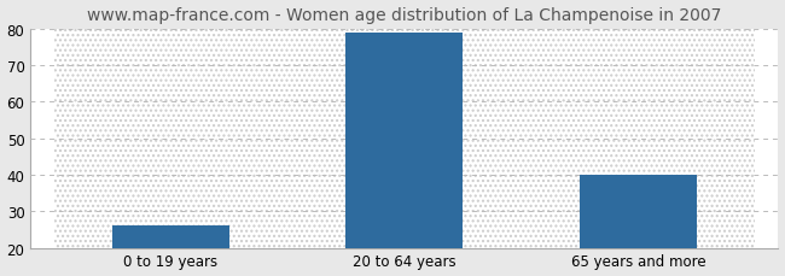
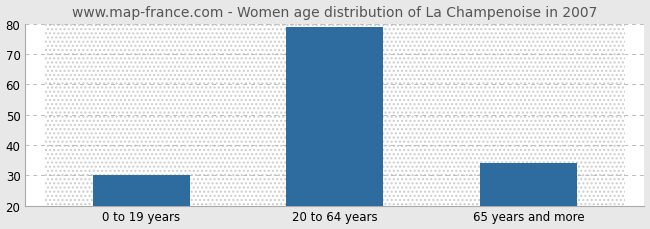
0 to 19 years: 26 -> 30
65 years and more: 40 -> 34
